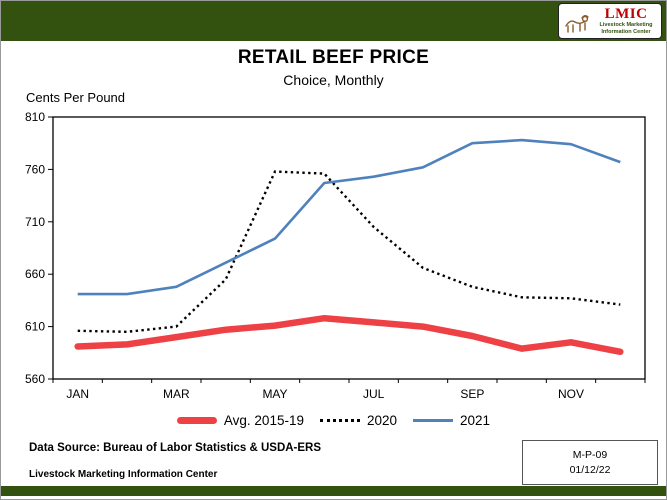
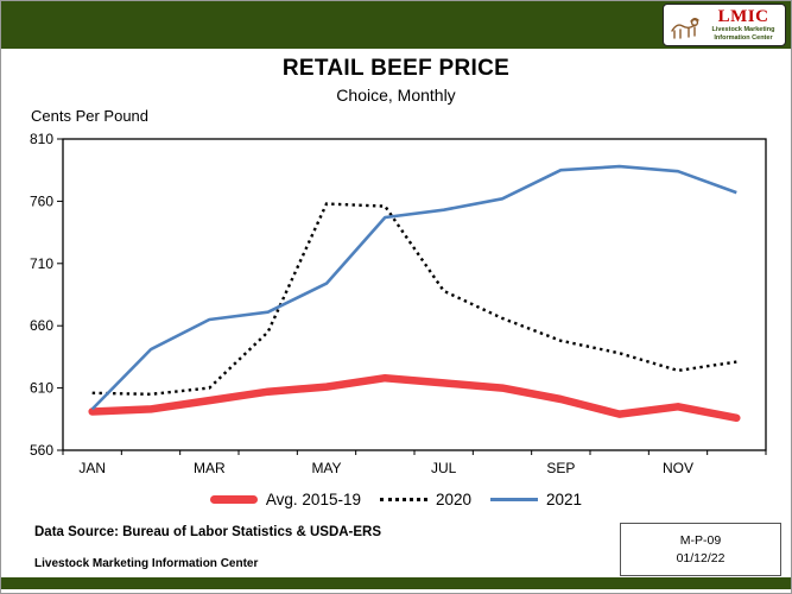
2021/JAN: 641 -> 593
2021/MAR: 648 -> 665
2020/JUL: 705 -> 688
2020/NOV: 637 -> 624
